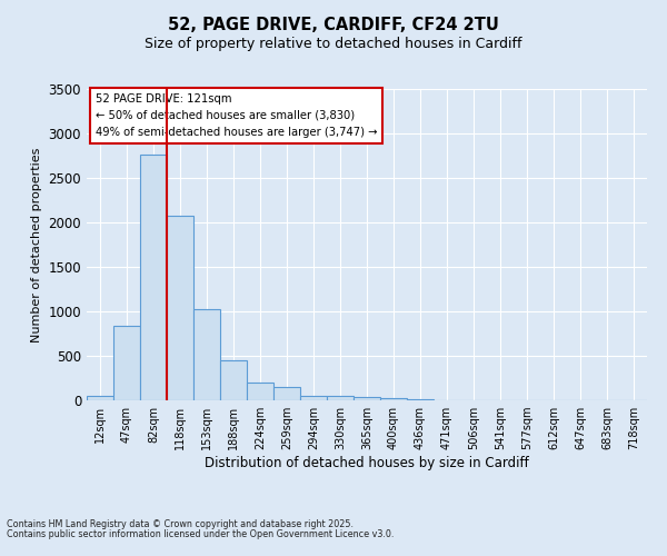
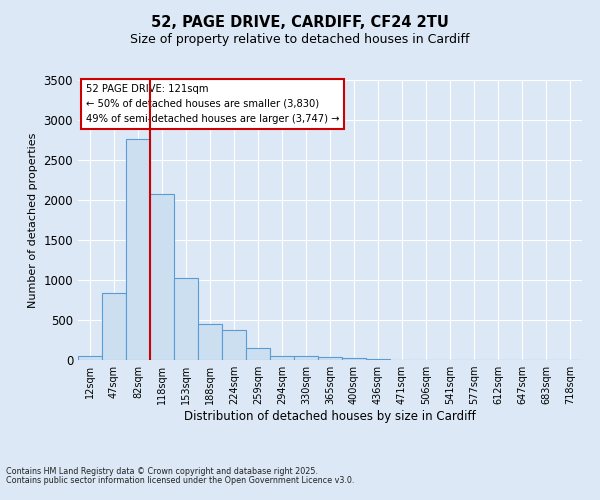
224sqm: 200 -> 380
